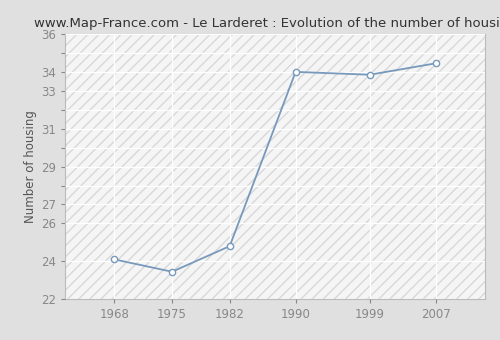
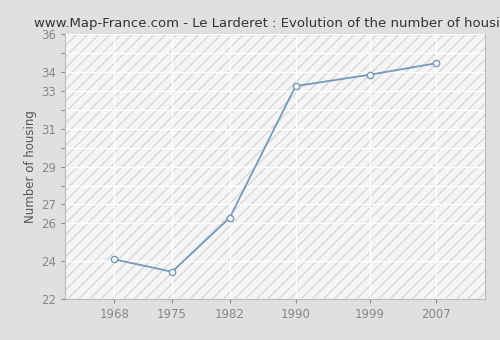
1982: 24.8 -> 26.3
1990: 34.0 -> 33.2
